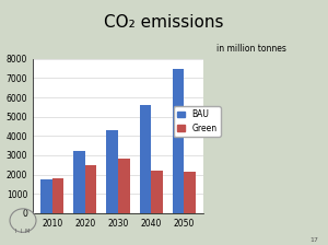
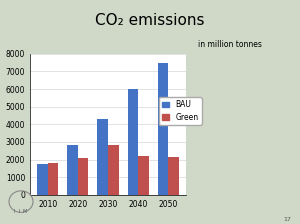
BAU/2020: 3200 -> 2800
Green/2020: 2500 -> 2100
BAU/2040: 5600 -> 6000
